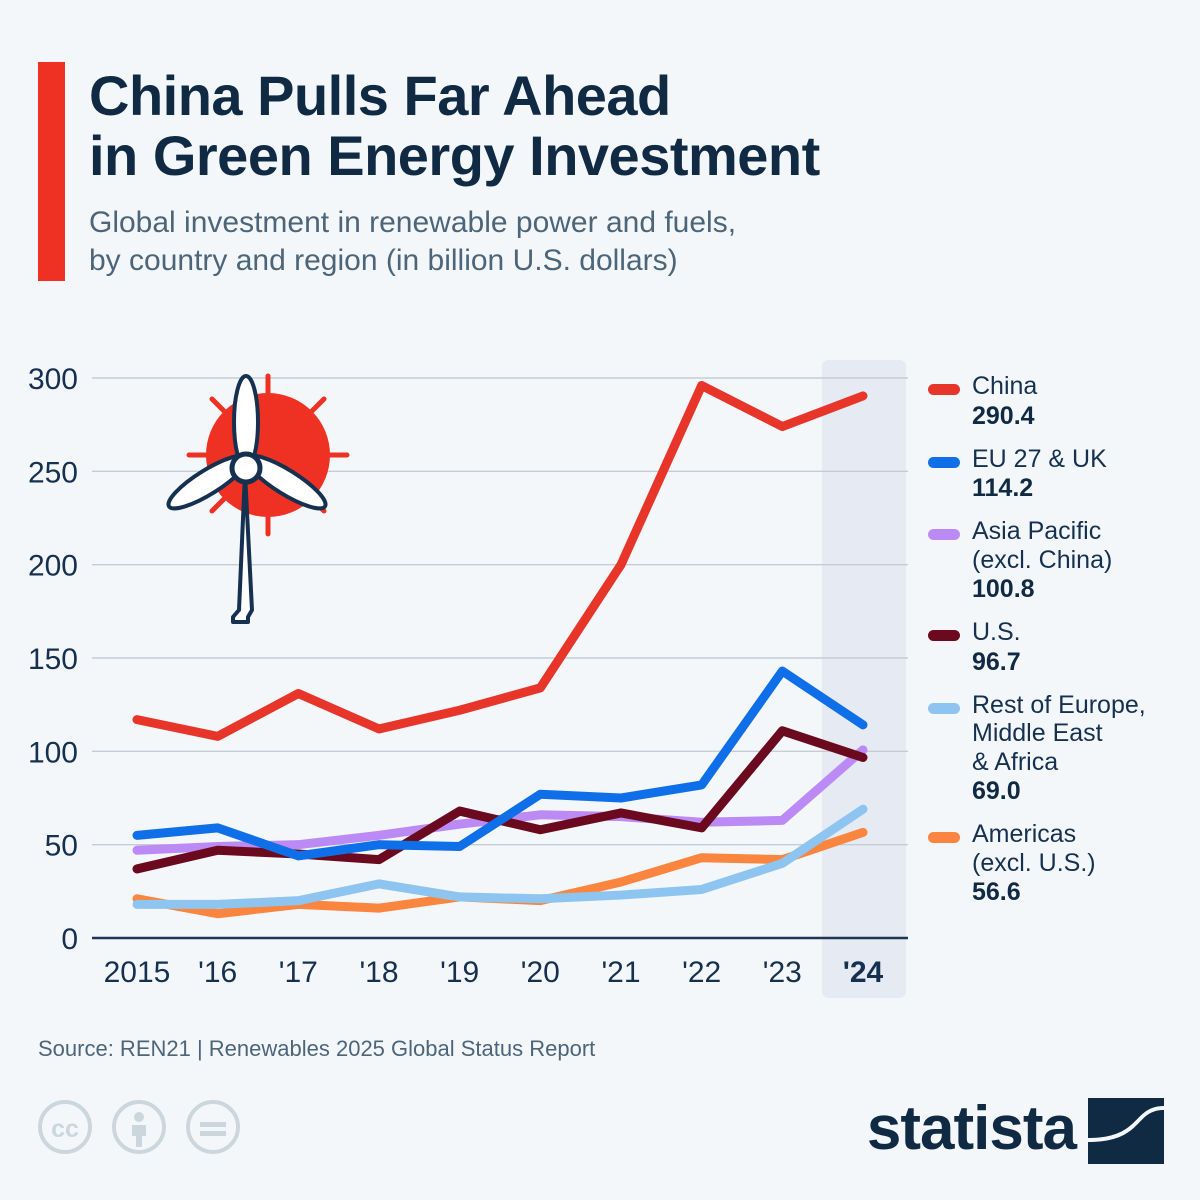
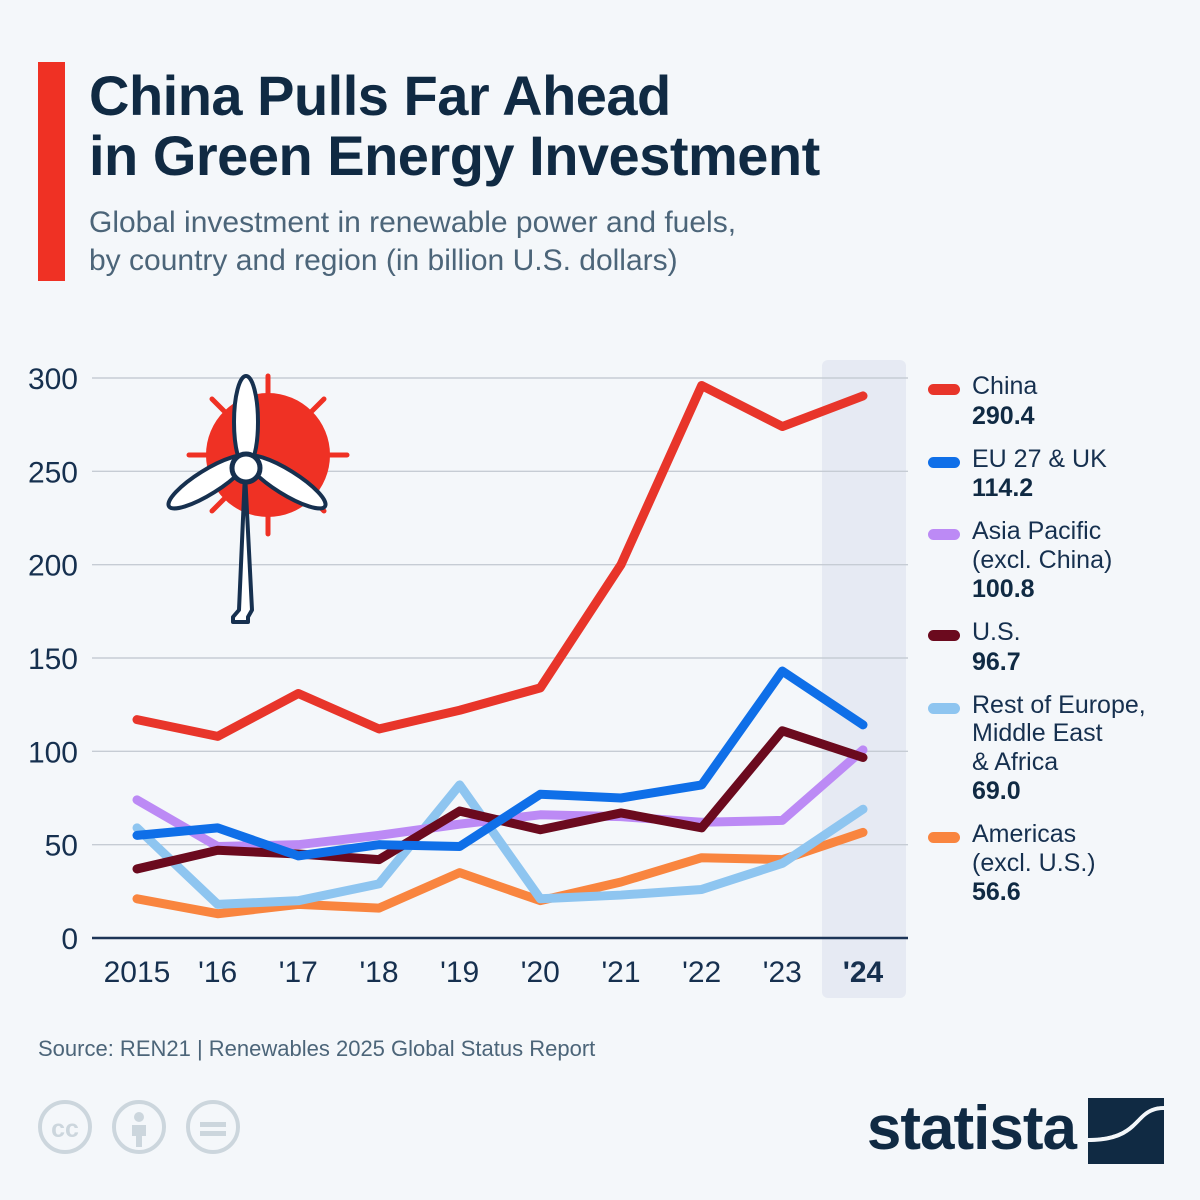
Asia Pacific (excl. China)/2015: 47 -> 74
Rest of Europe, Middle East & Africa/2015: 18 -> 59
Rest of Europe, Middle East & Africa/'19: 22 -> 82
Americas (excl. U.S.)/'19: 22 -> 35
